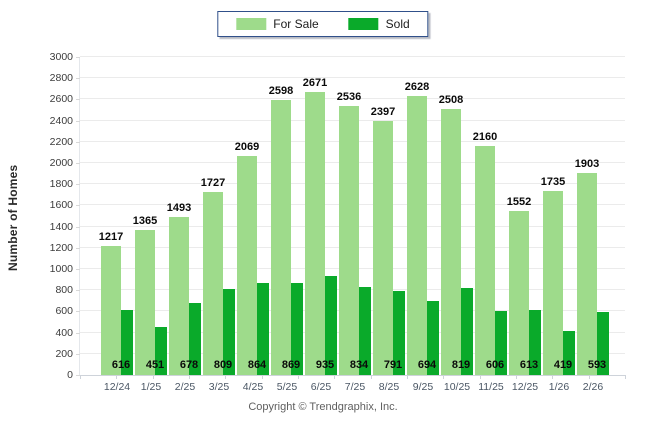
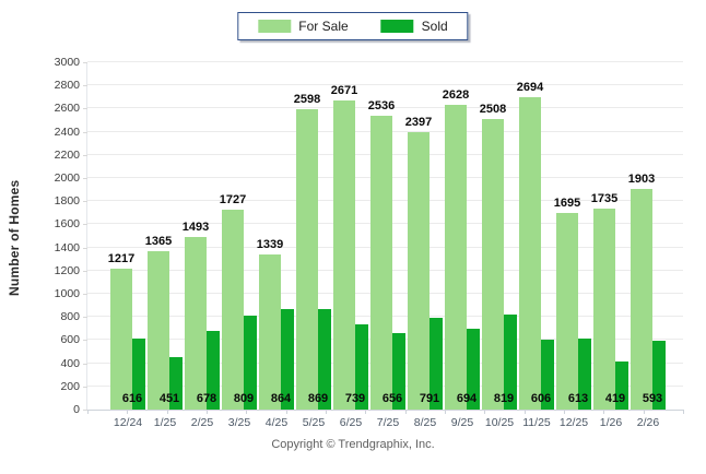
For Sale/4/25: 2069 -> 1339
Sold/6/25: 935 -> 739
Sold/7/25: 834 -> 656
For Sale/11/25: 2160 -> 2694
For Sale/12/25: 1552 -> 1695
